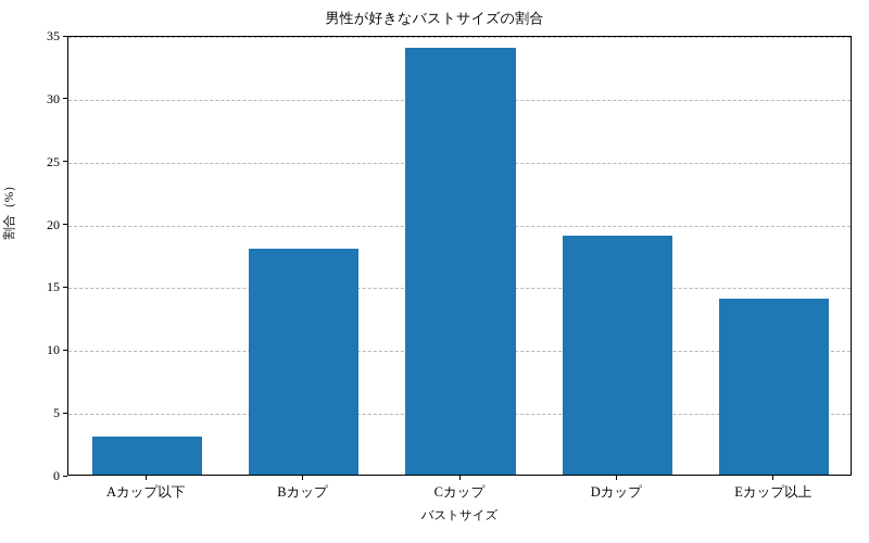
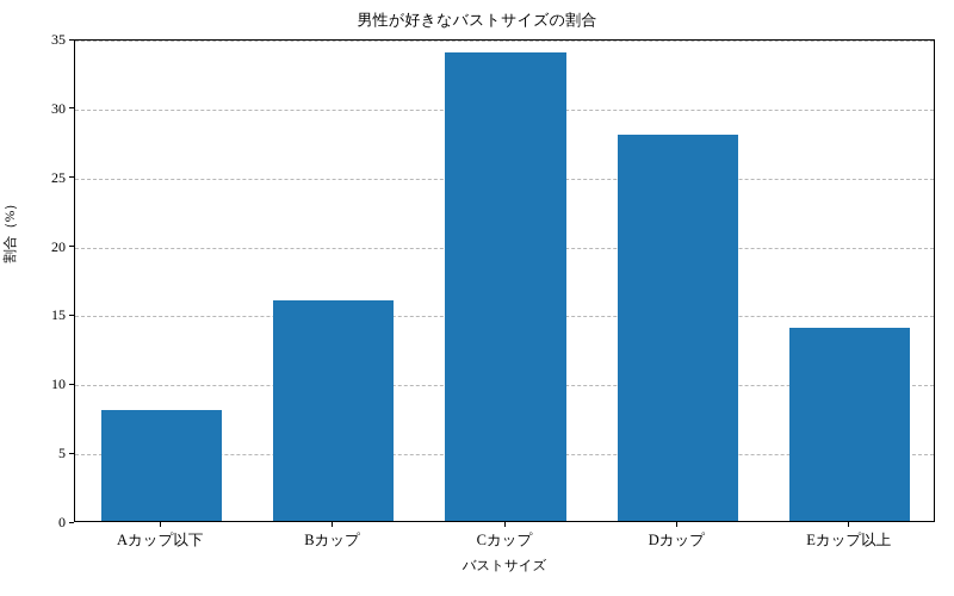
Aカップ以下: 3 -> 8
Bカップ: 18 -> 16
Dカップ: 19 -> 28
